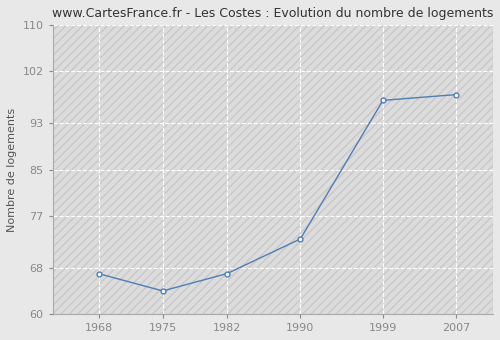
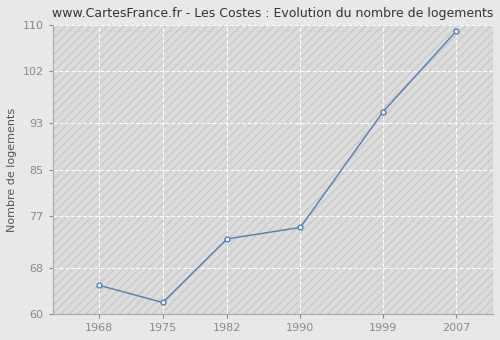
1968: 67 -> 65
1975: 64 -> 62
1982: 67 -> 73
1990: 73 -> 75
1999: 97 -> 95
2007: 98 -> 109
